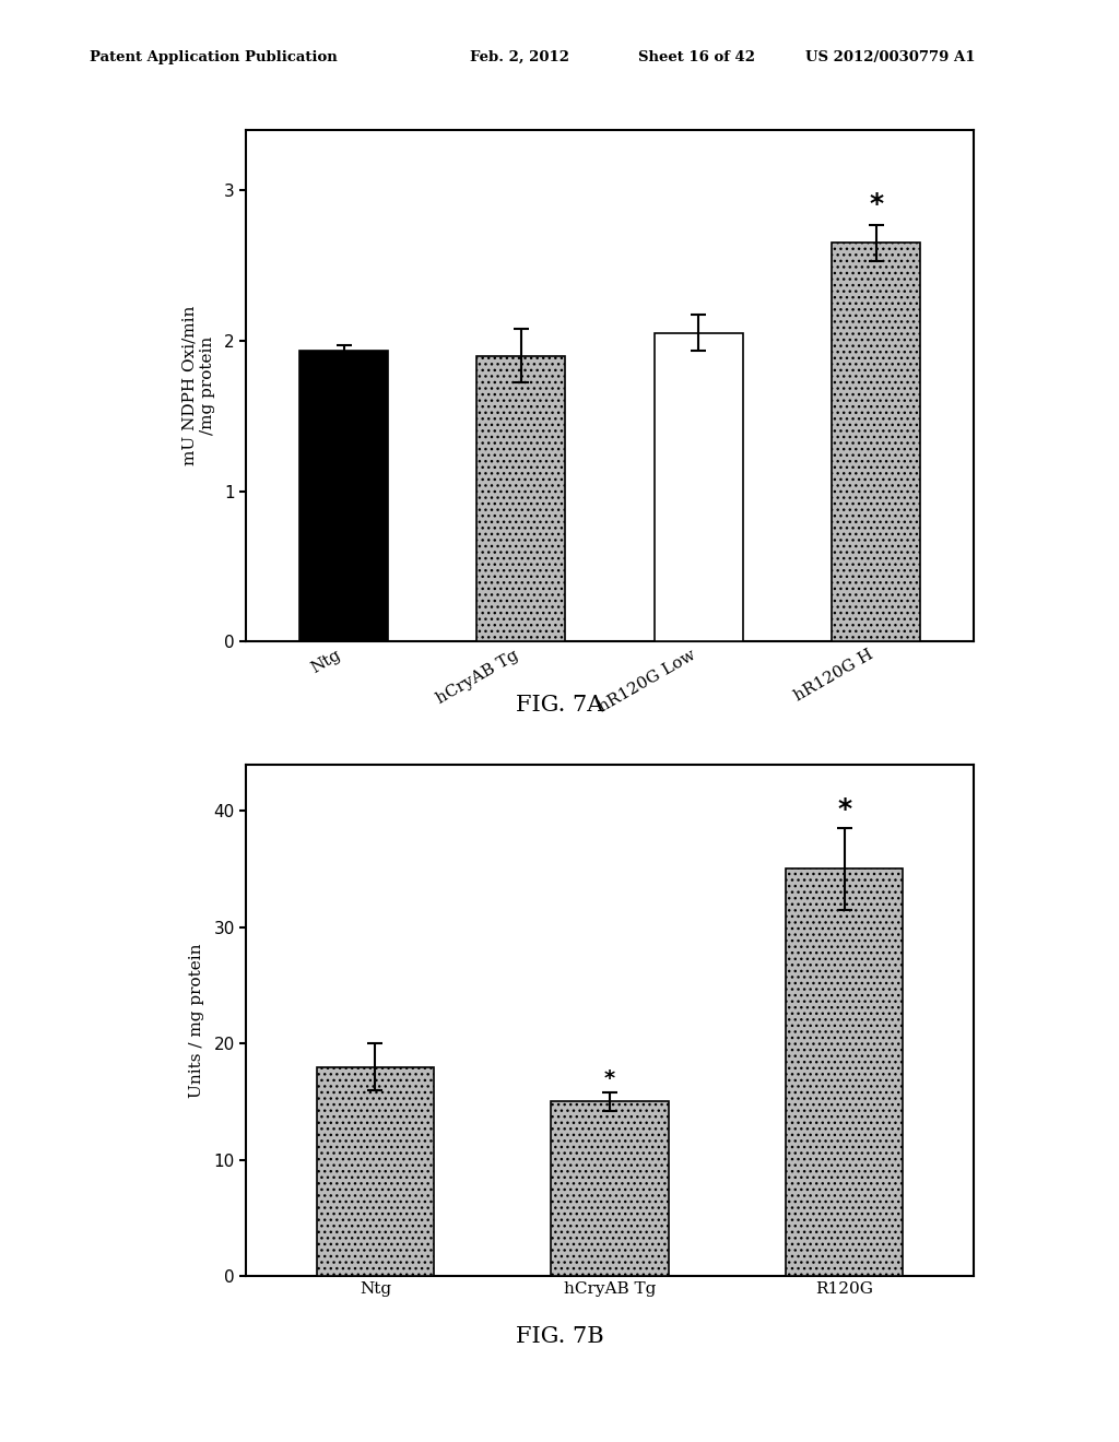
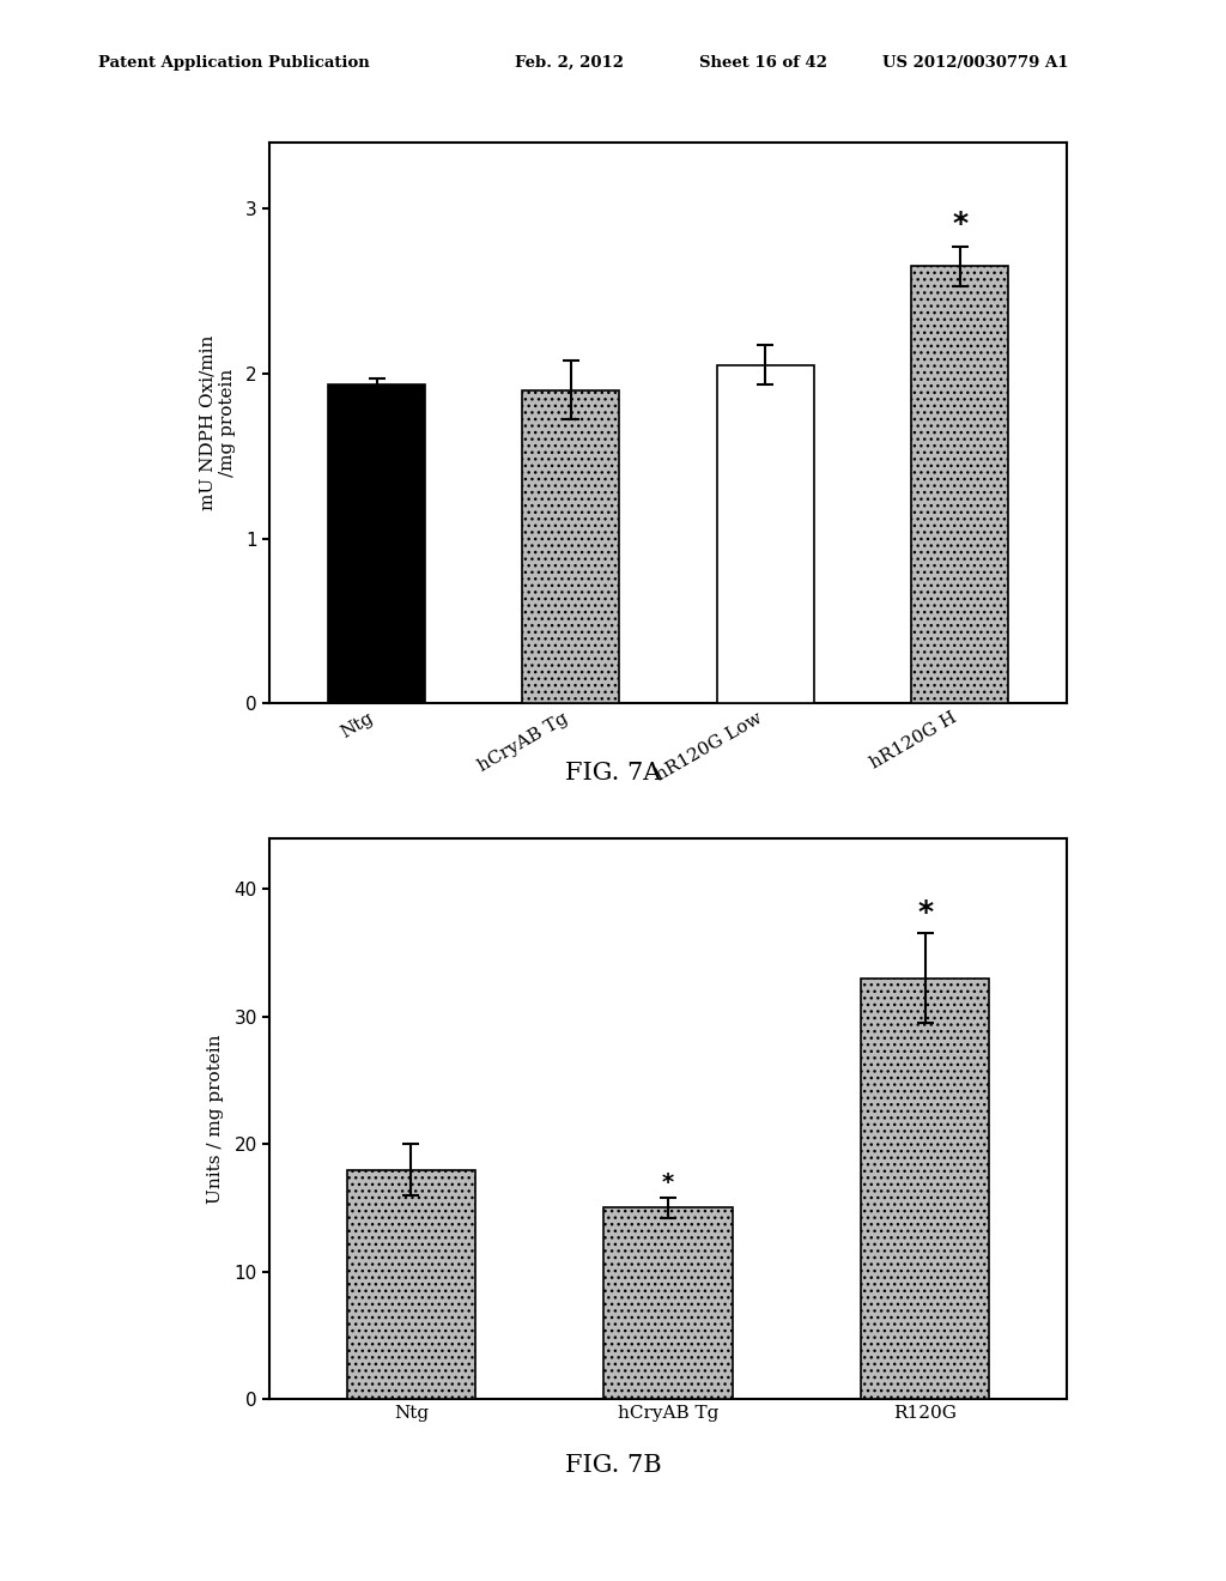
R120G: 35 -> 33
